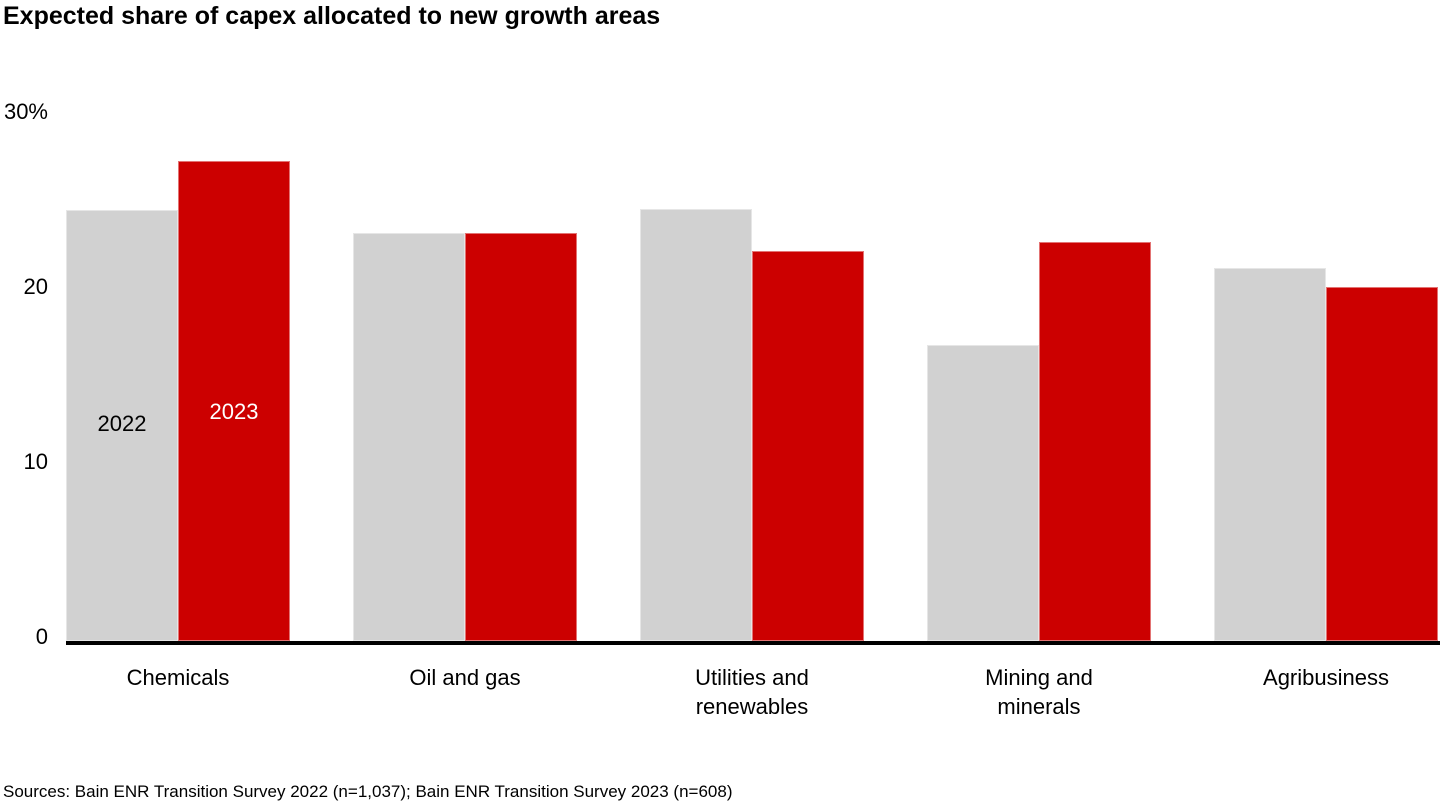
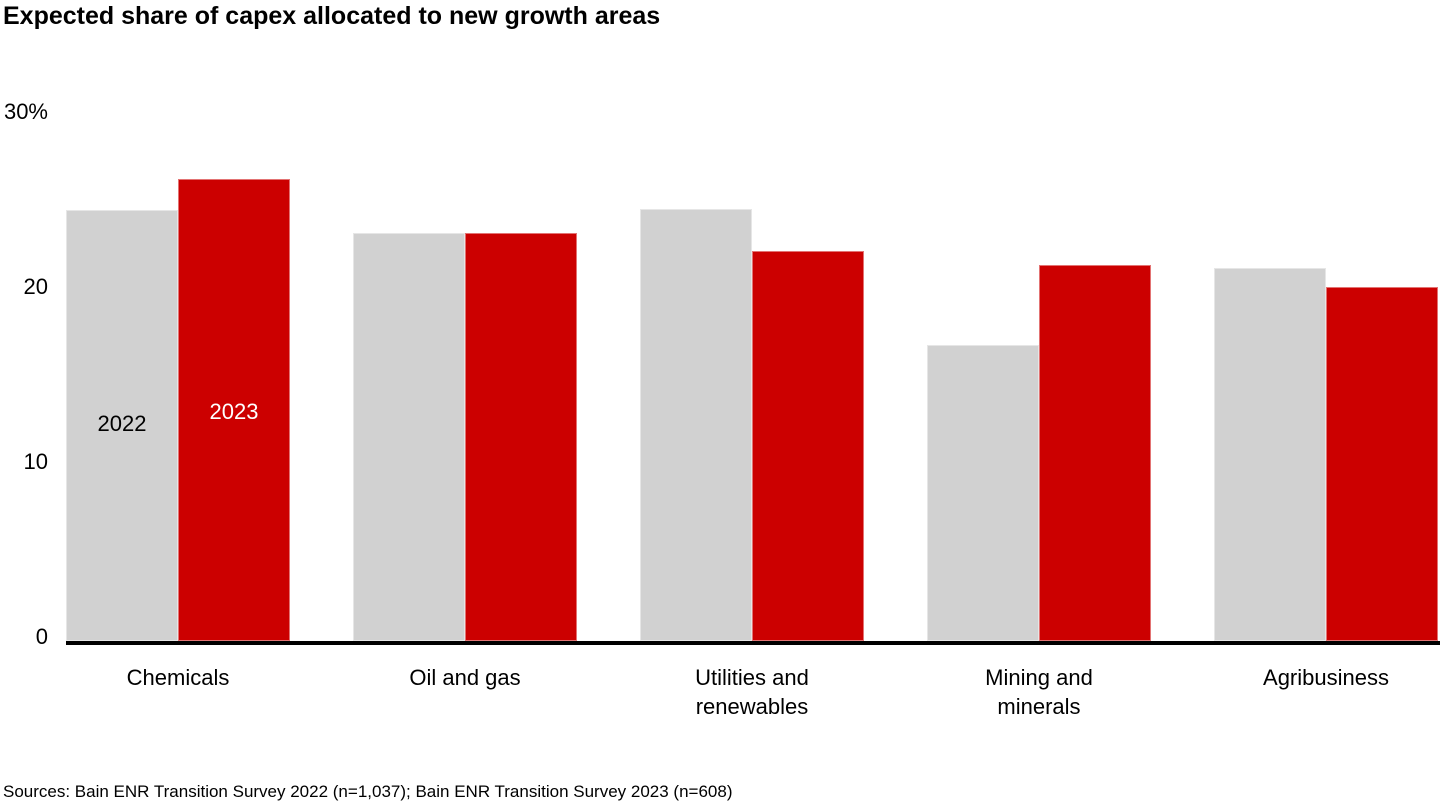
2023/Chemicals: 27.4% -> 26.4%
2023/Mining and minerals: 22.8% -> 21.5%
